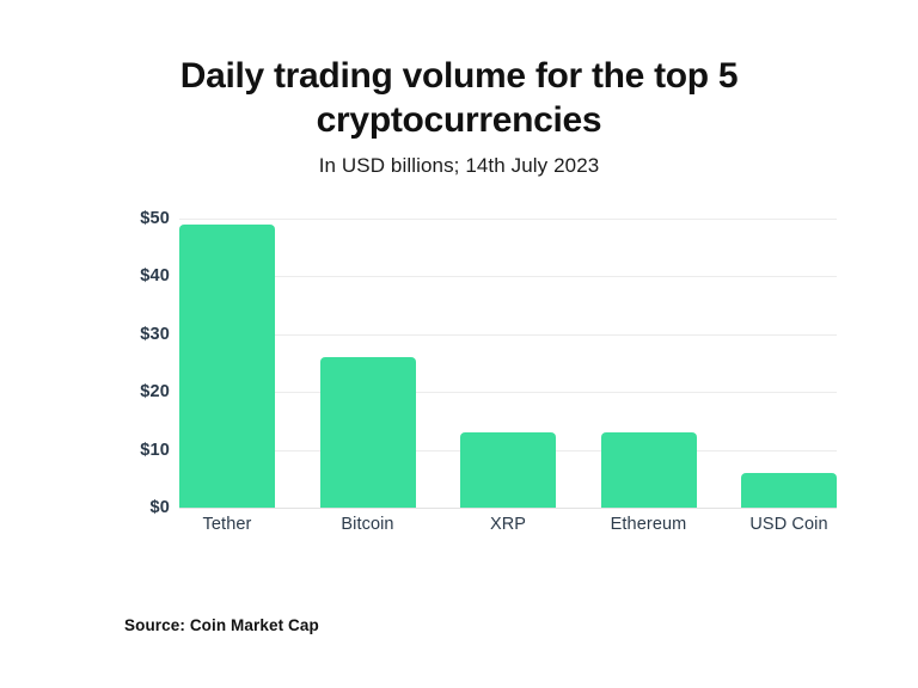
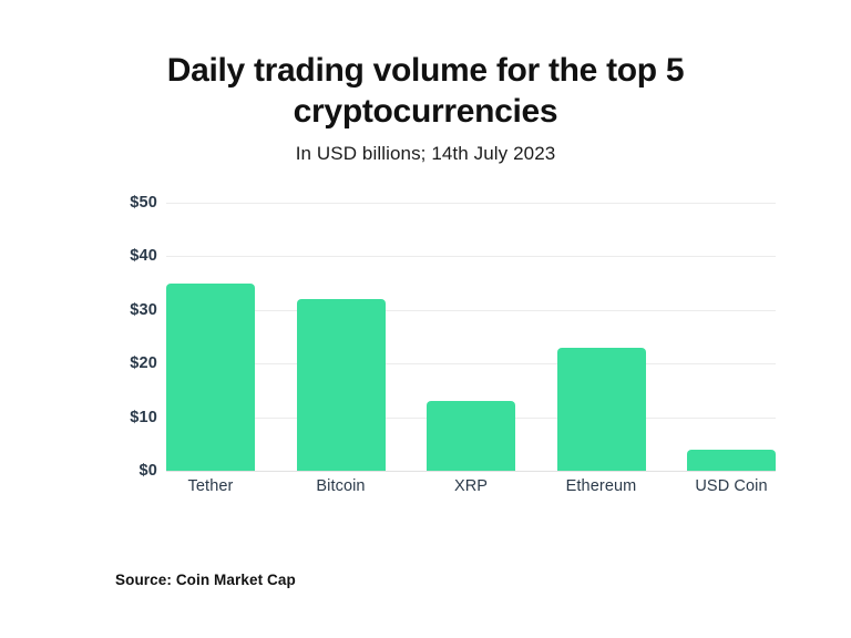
Tether: $49 -> $35
Bitcoin: $26 -> $32
Ethereum: $13 -> $23
USD Coin: $6 -> $4
